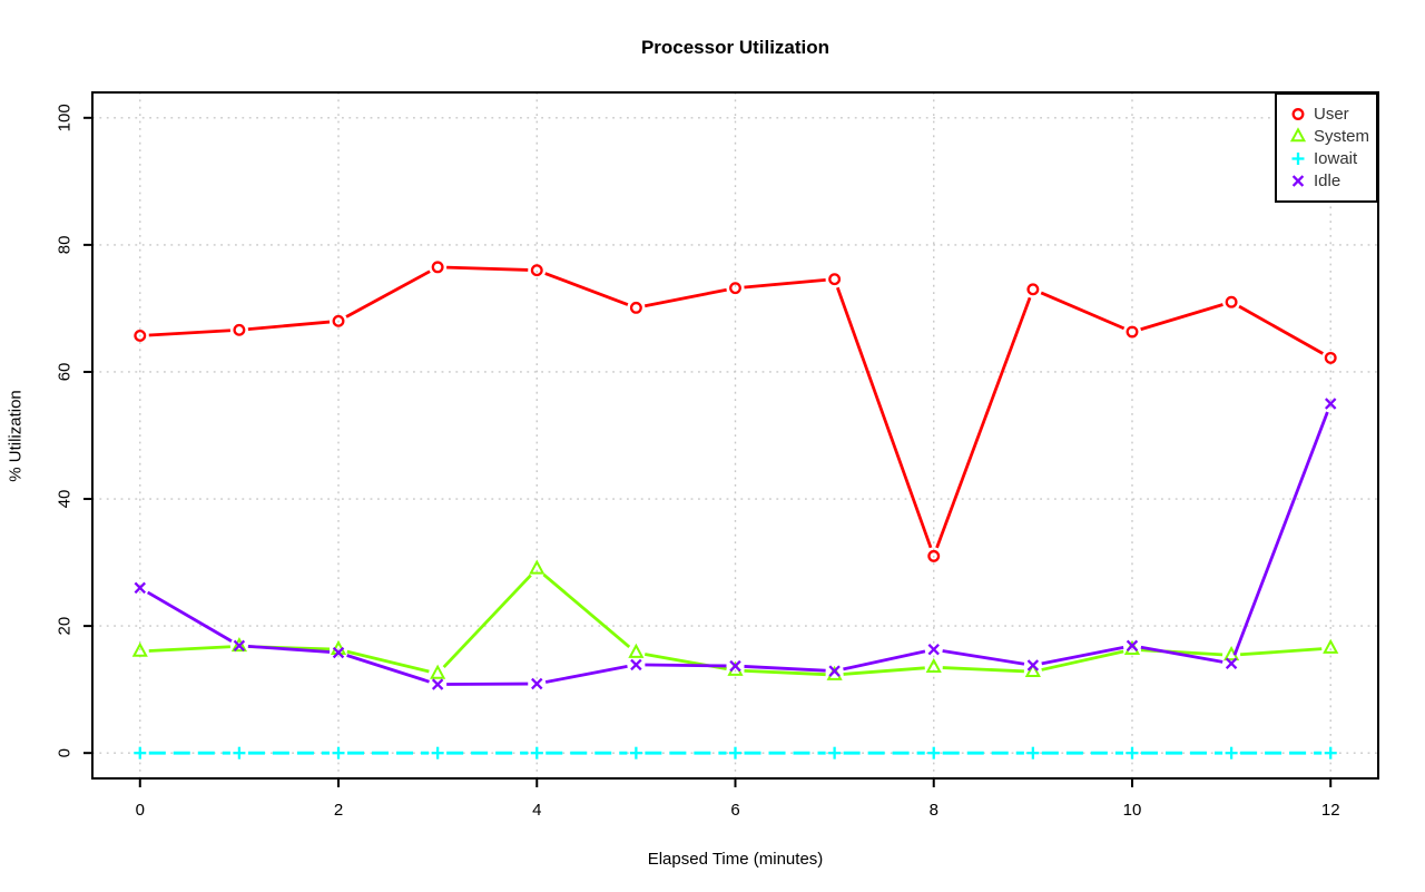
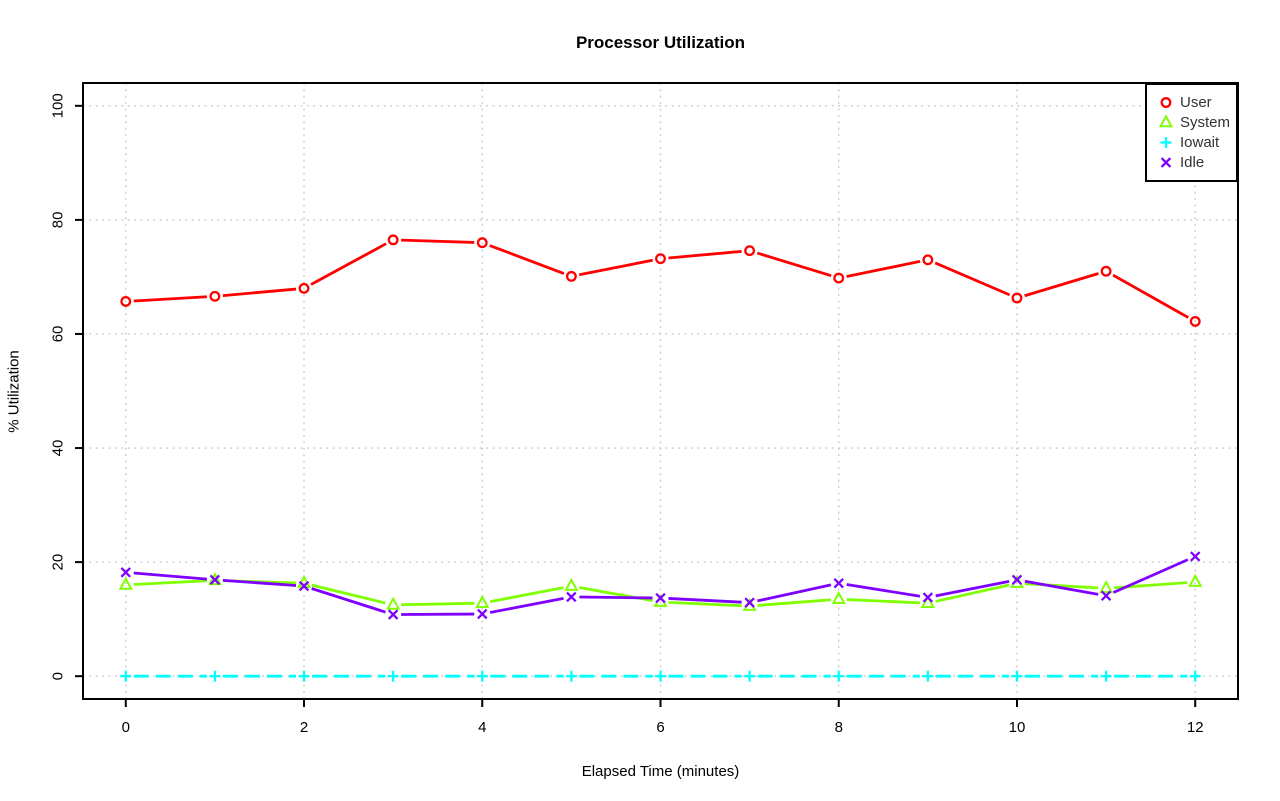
Idle/0: 26 -> 18
System/4: 29 -> 13
User/8: 31 -> 70
Idle/12: 55 -> 21
